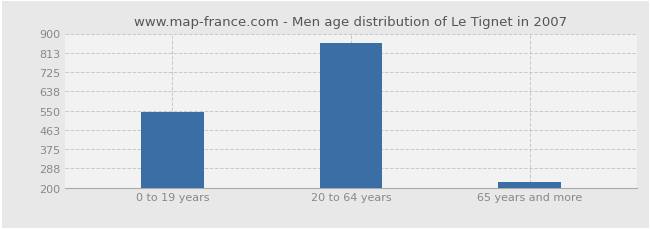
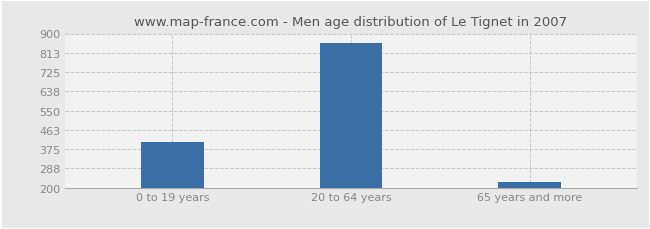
0 to 19 years: 545 -> 405
